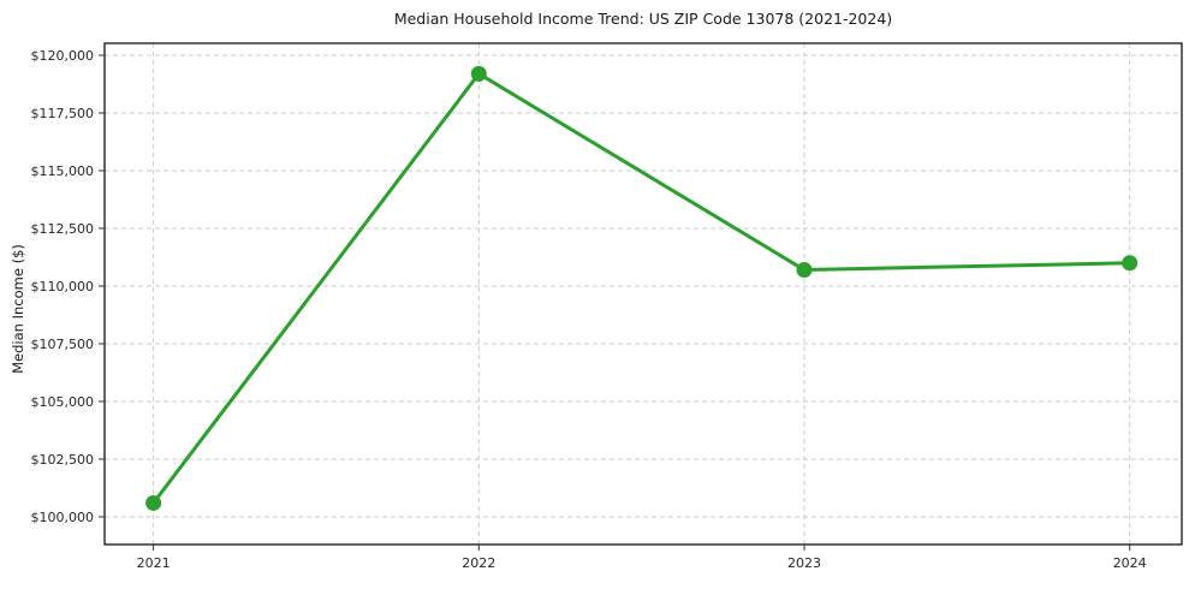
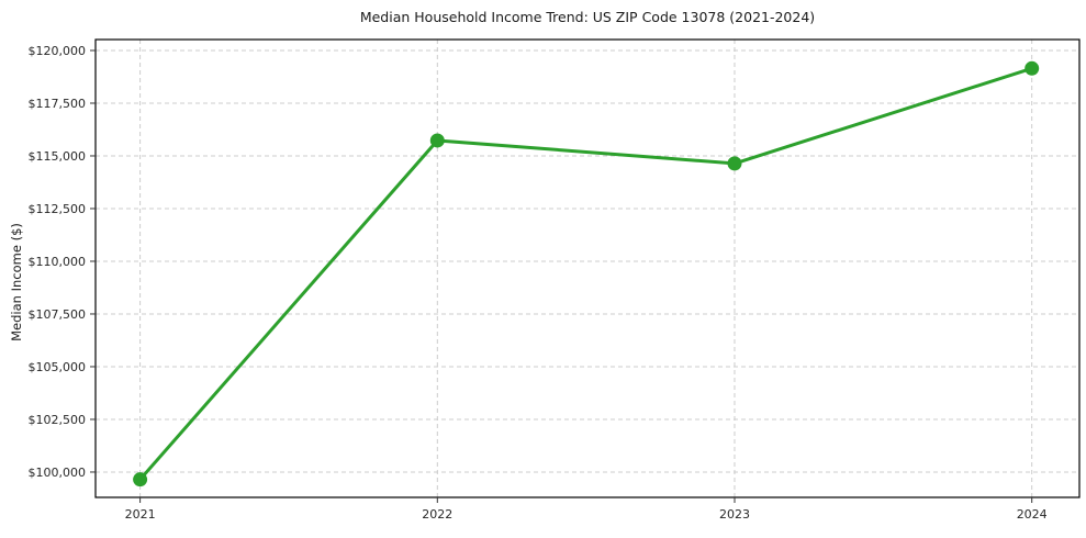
2021: $100600 -> $99600
2022: $119200 -> $115700
2023: $110700 -> $114600
2024: $111000 -> $119200
